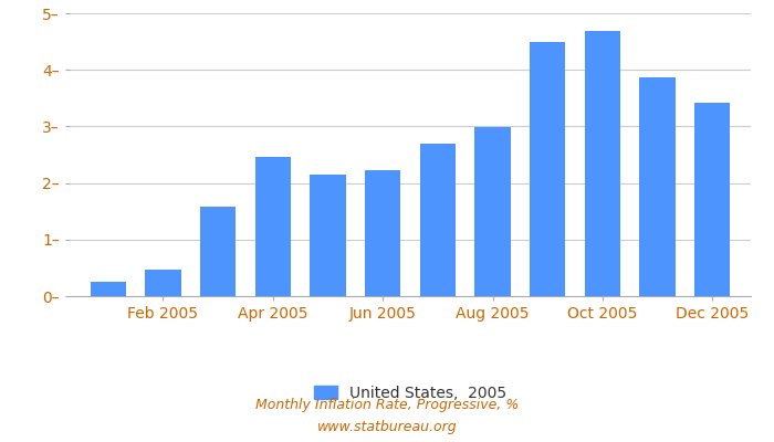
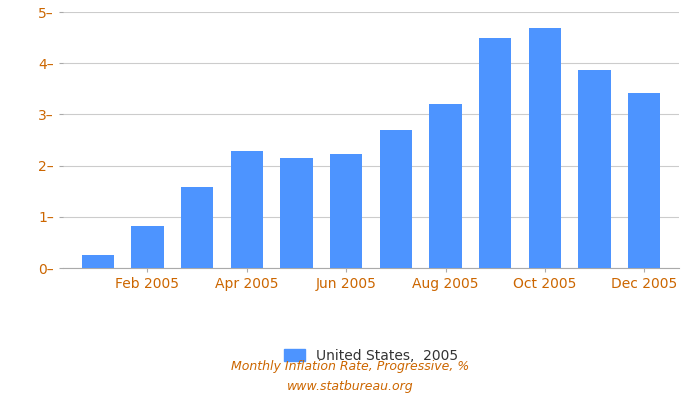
Feb 2005: 0.46– -> 0.83–
Apr 2005: 2.46– -> 2.28–
Aug 2005: 2.98– -> 3.20–
